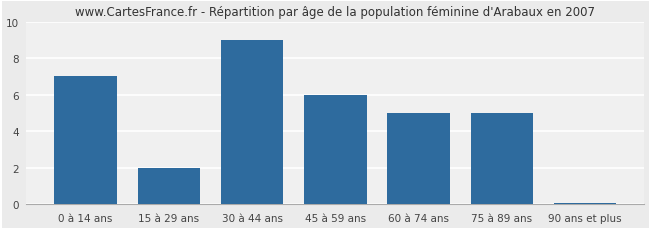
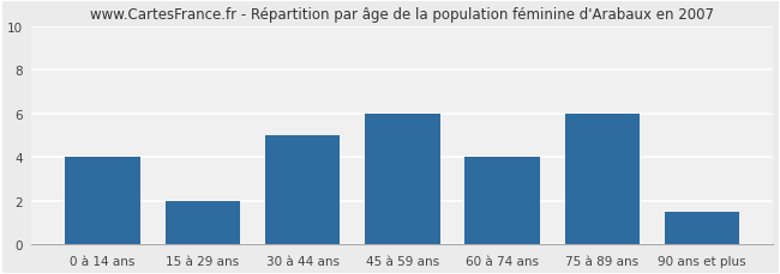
0 à 14 ans: 7.0 -> 4.0
30 à 44 ans: 9.0 -> 5.0
60 à 74 ans: 5.0 -> 4.0
75 à 89 ans: 5.0 -> 6.0
90 ans et plus: 0.1 -> 1.5
